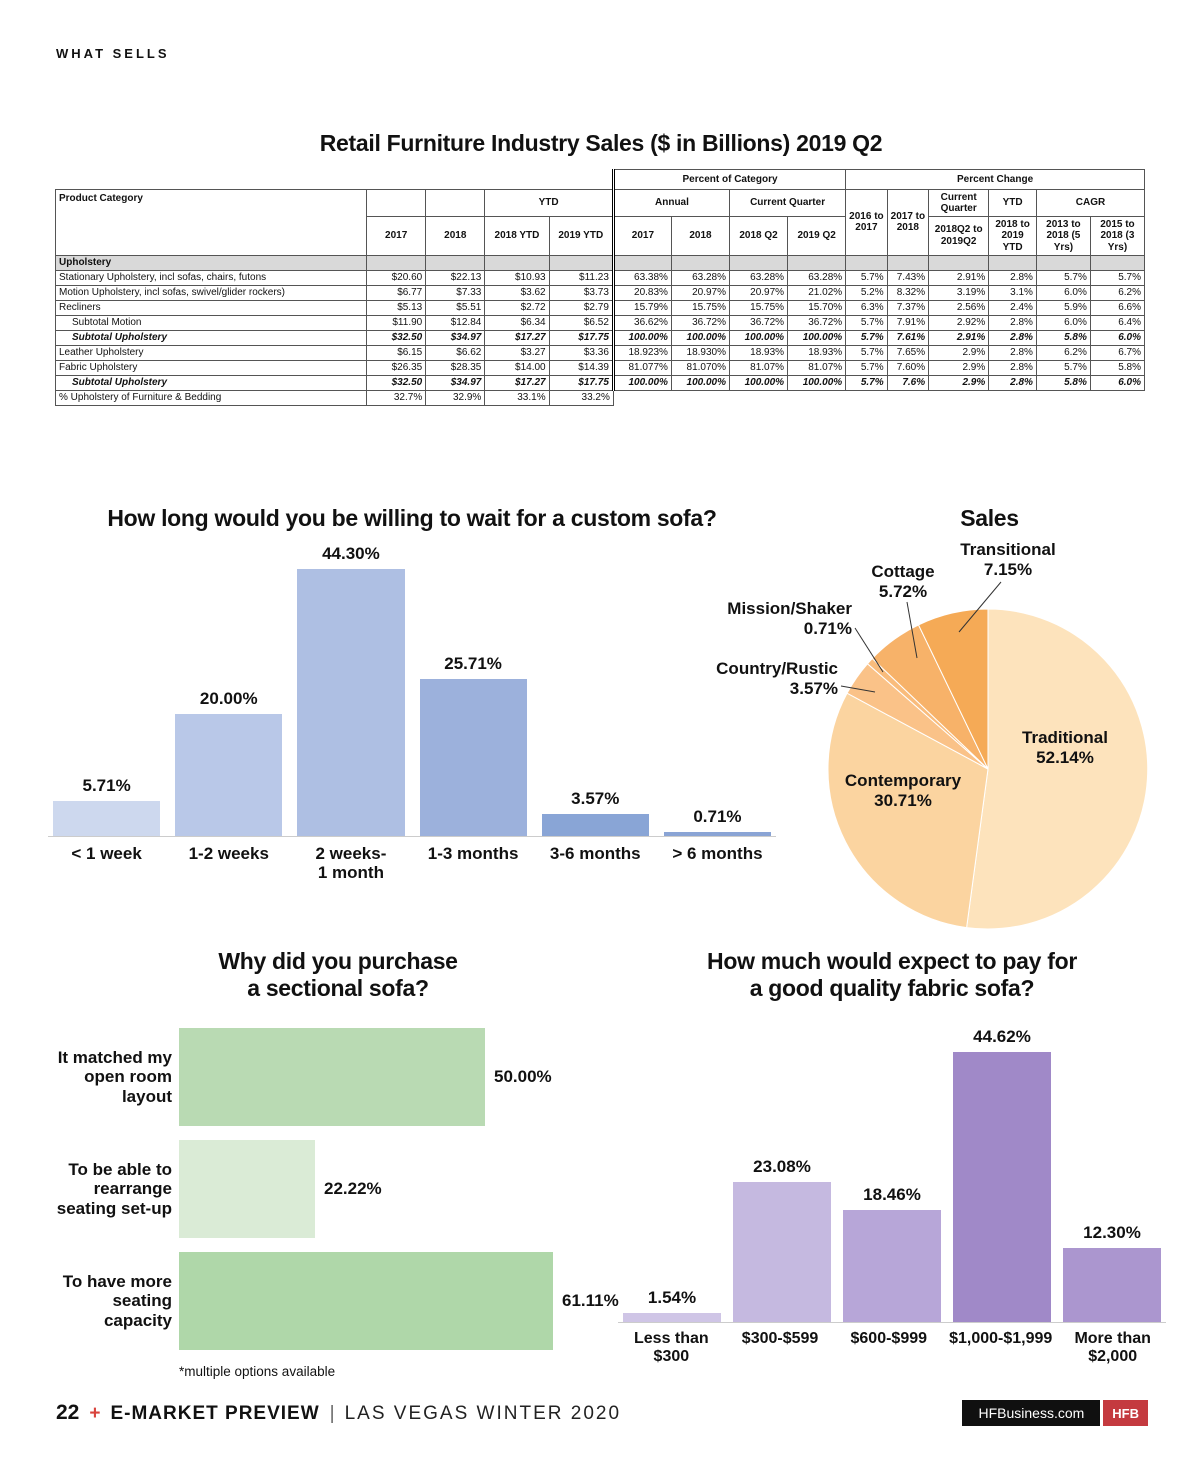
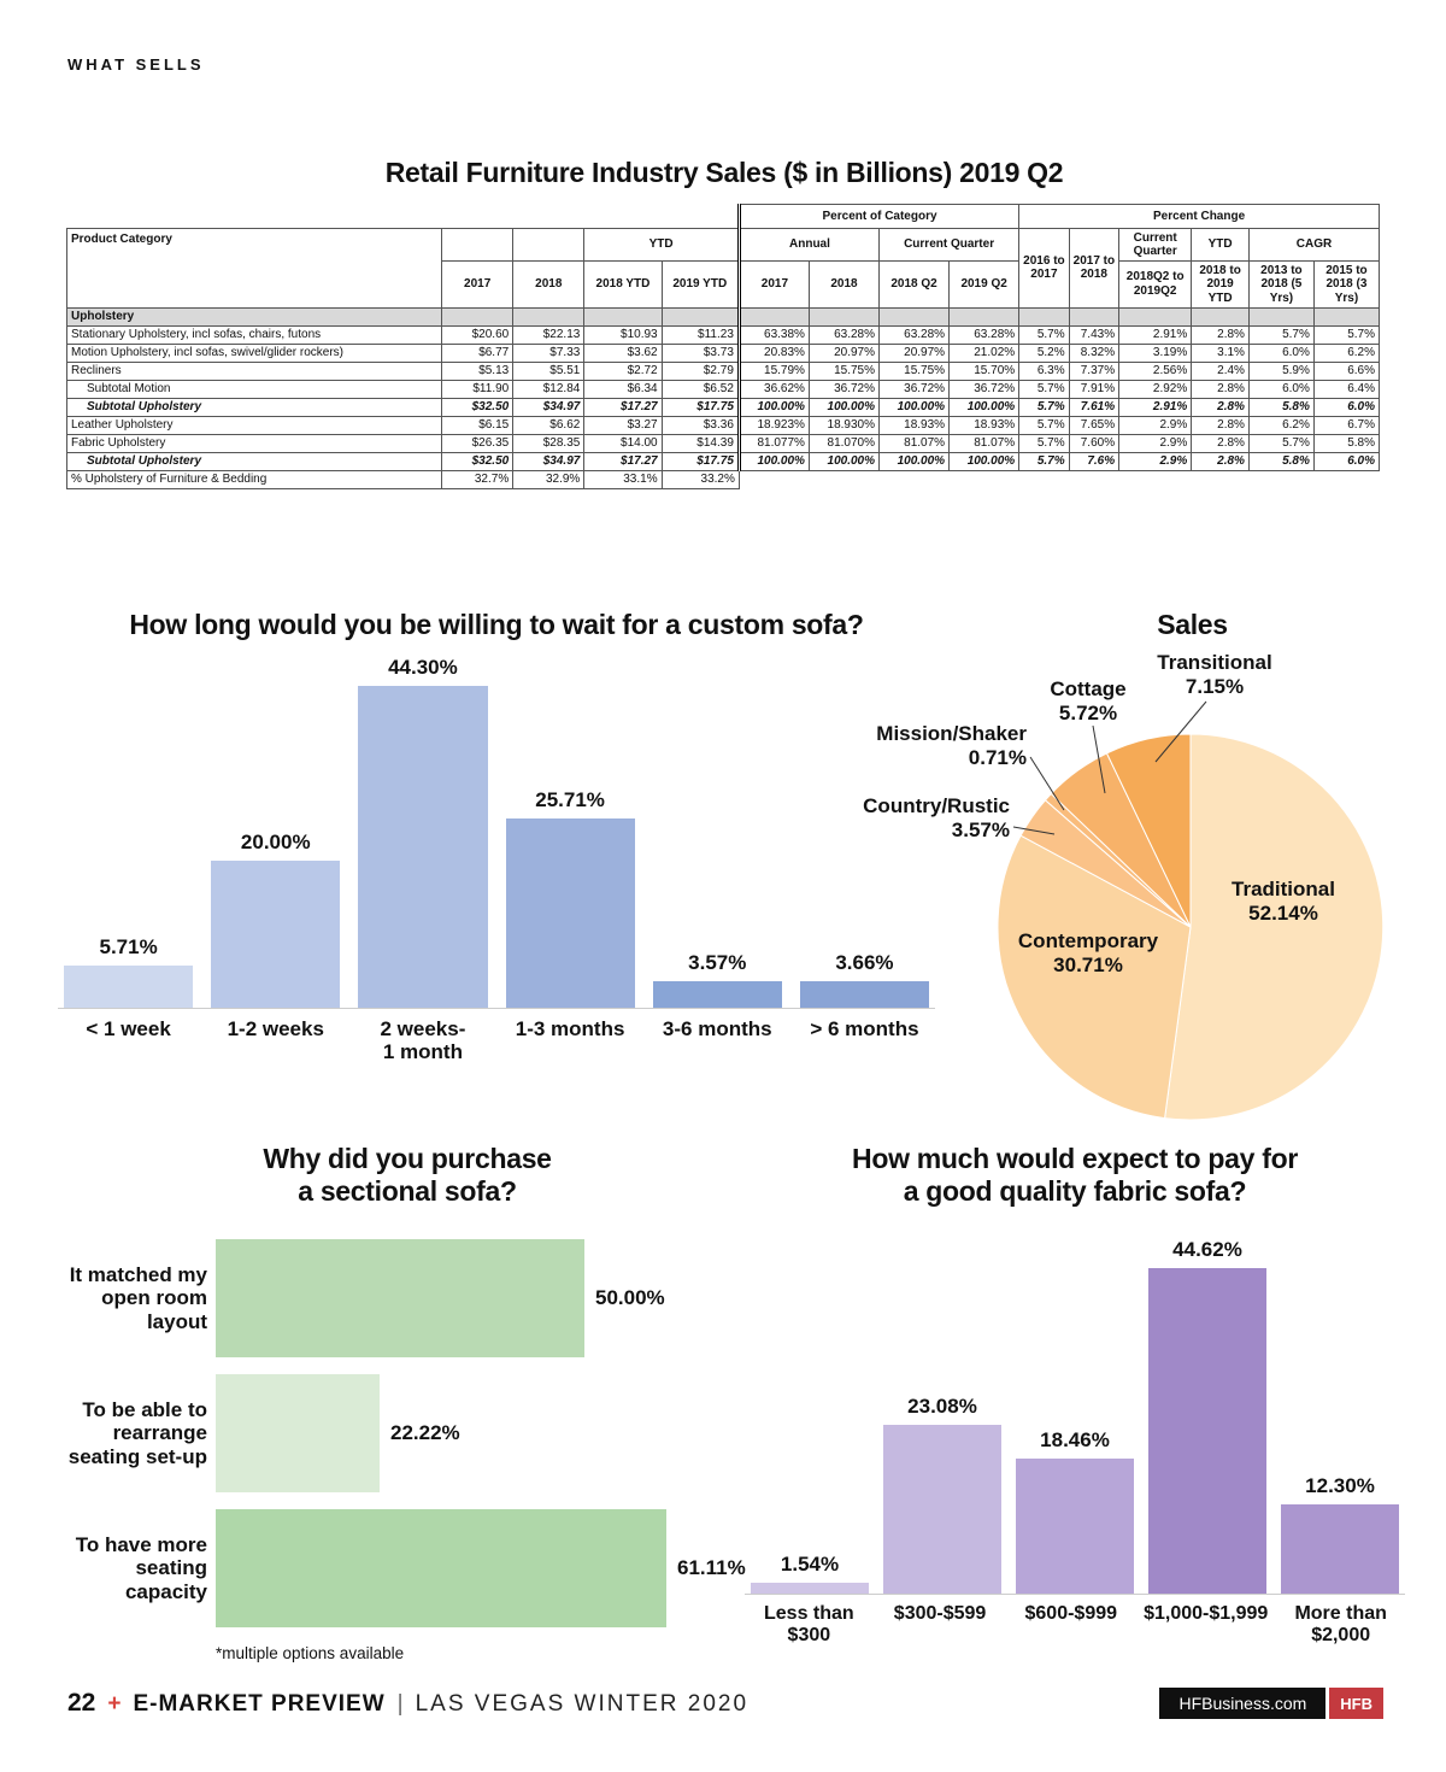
How long would you be willing to wait for a custom sofa?/> 6 months: 0.71% -> 3.66%
